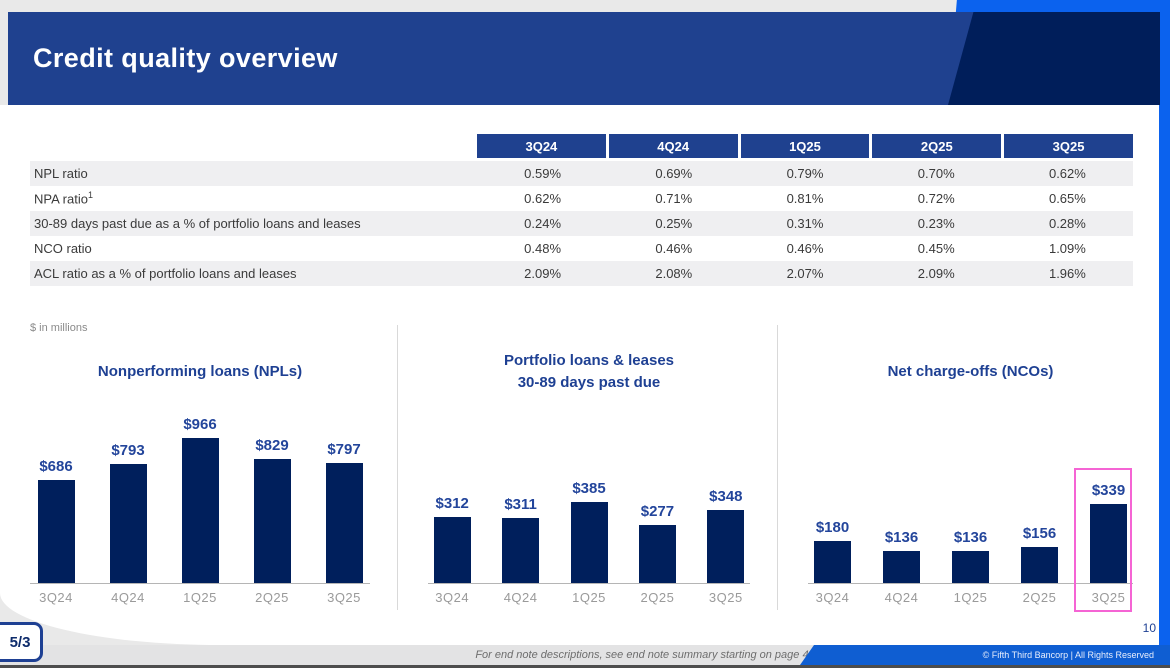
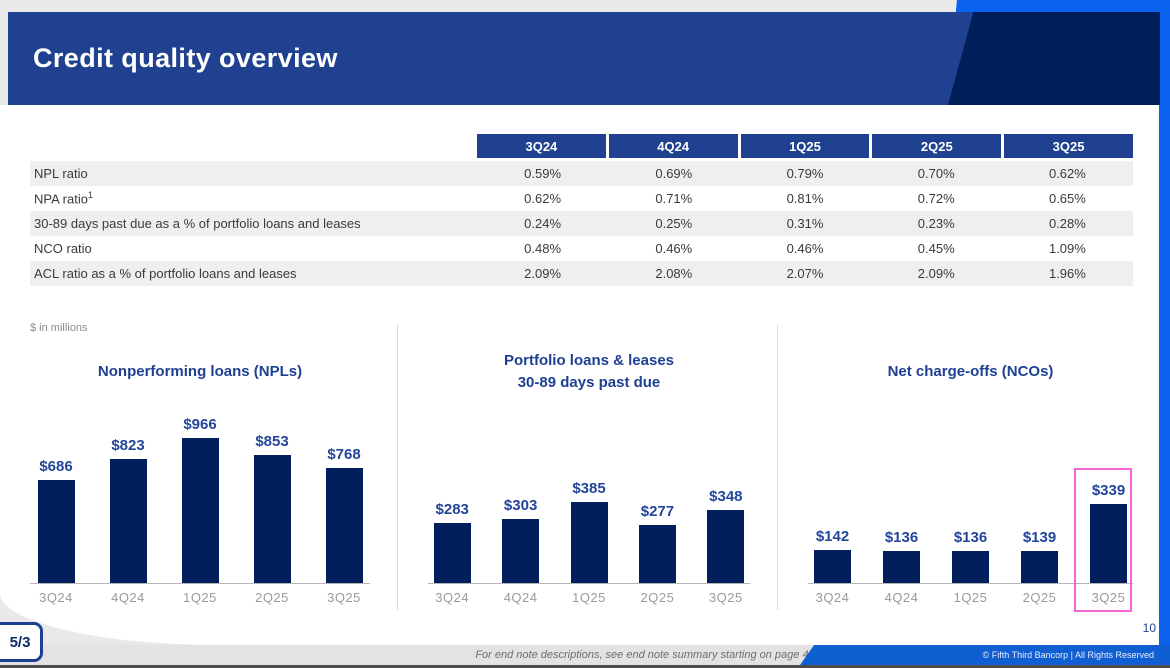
Nonperforming loans (NPLs)/4Q24: $793 -> $823
Nonperforming loans (NPLs)/2Q25: $829 -> $853
Nonperforming loans (NPLs)/3Q25: $797 -> $768
Portfolio loans & leases 30-89 days past due/3Q24: $312 -> $283
Portfolio loans & leases 30-89 days past due/4Q24: $311 -> $303
Net charge-offs (NCOs)/3Q24: $180 -> $142
Net charge-offs (NCOs)/2Q25: $156 -> $139
